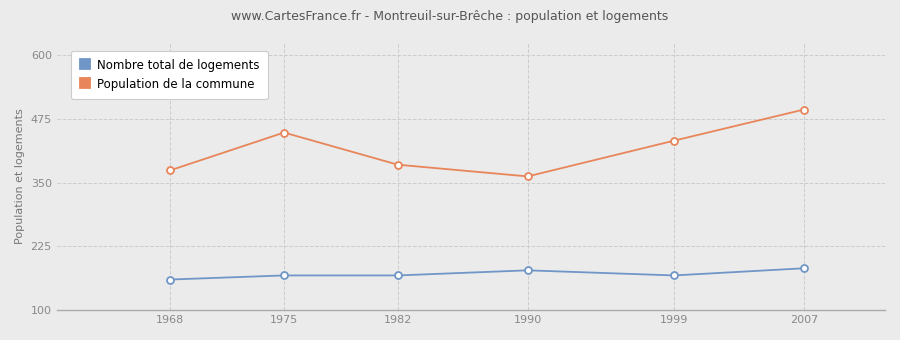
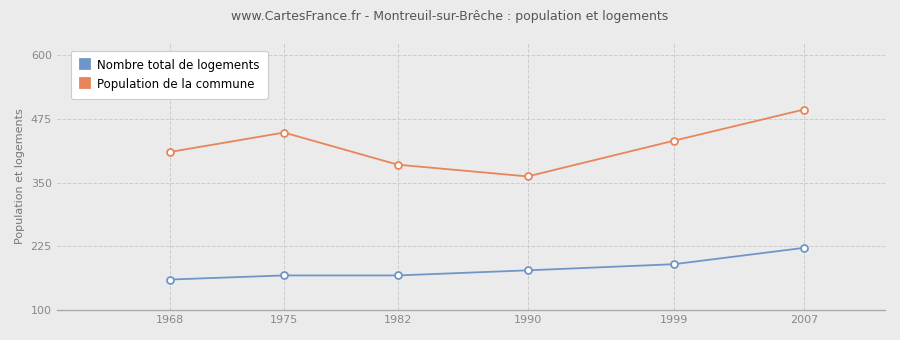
Population de la commune/1968: 374 -> 410
Nombre total de logements/1999: 168 -> 190
Nombre total de logements/2007: 182 -> 222
